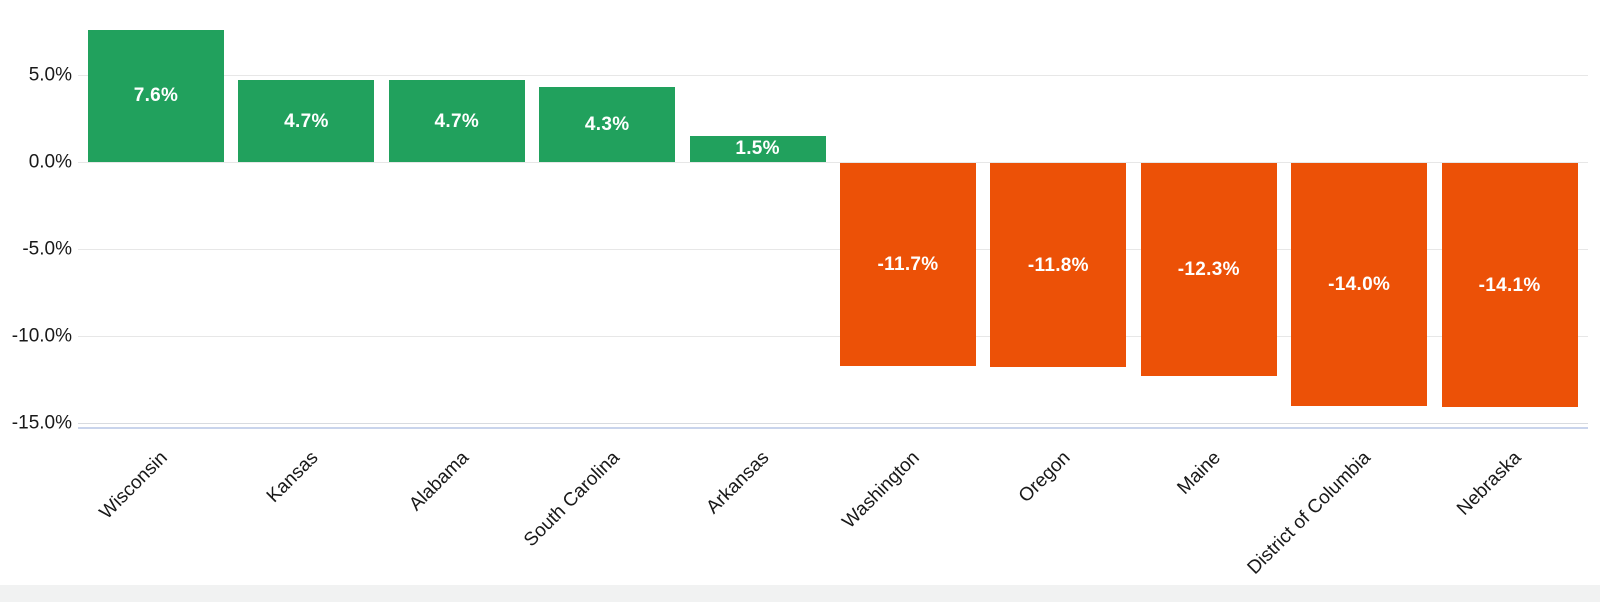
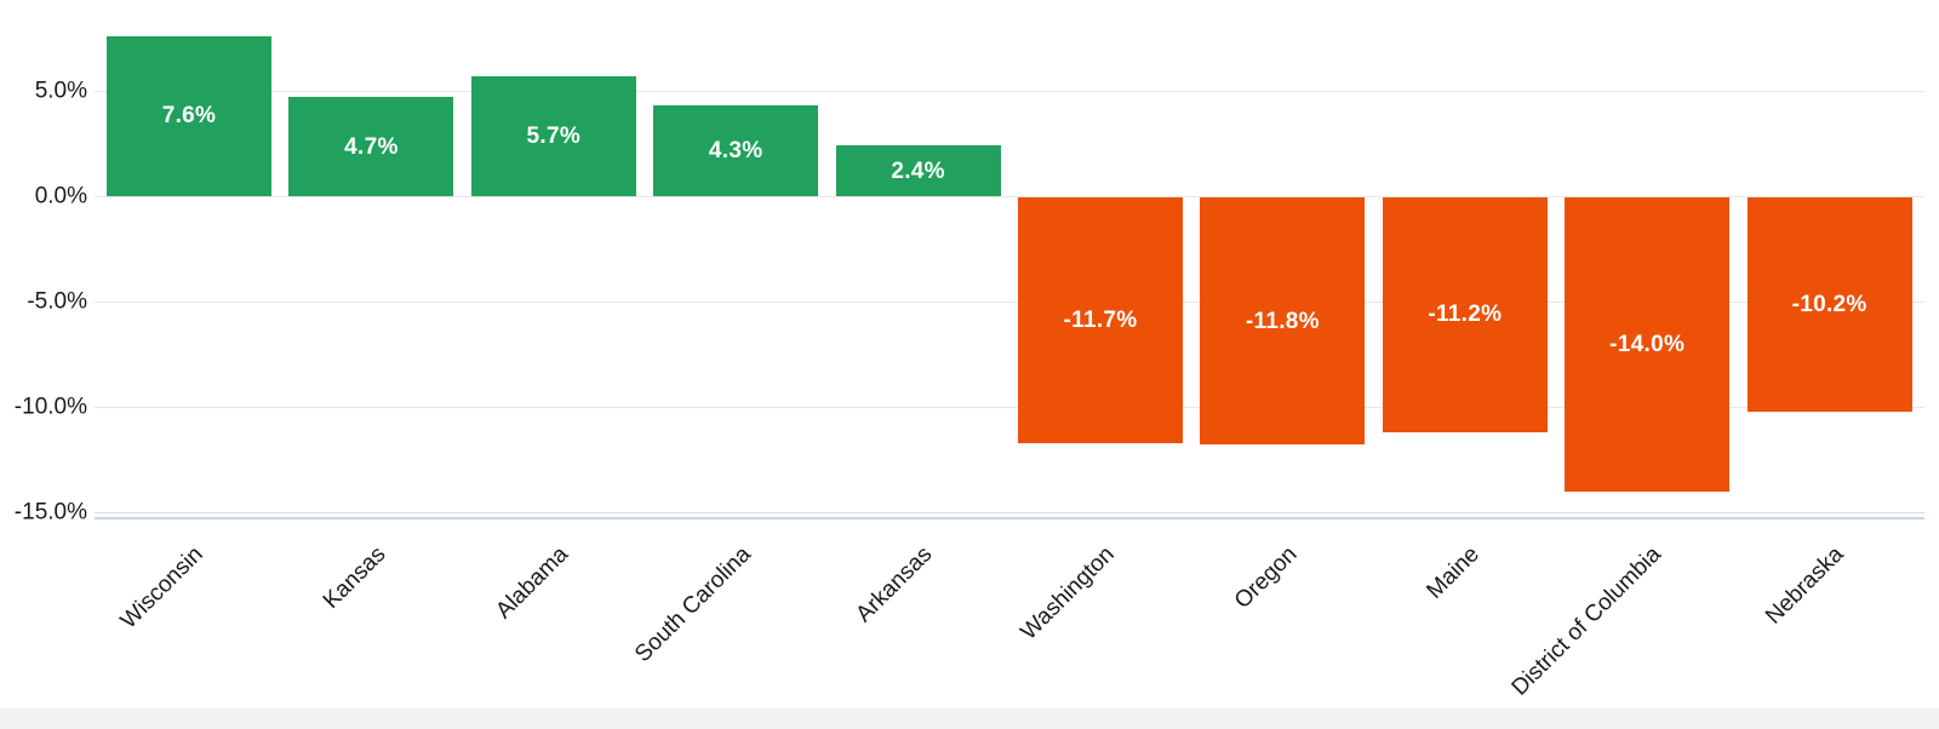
Alabama: 4.7% -> 5.7%
Arkansas: 1.5% -> 2.4%
Maine: -12.3% -> -11.2%
Nebraska: -14.1% -> -10.2%
